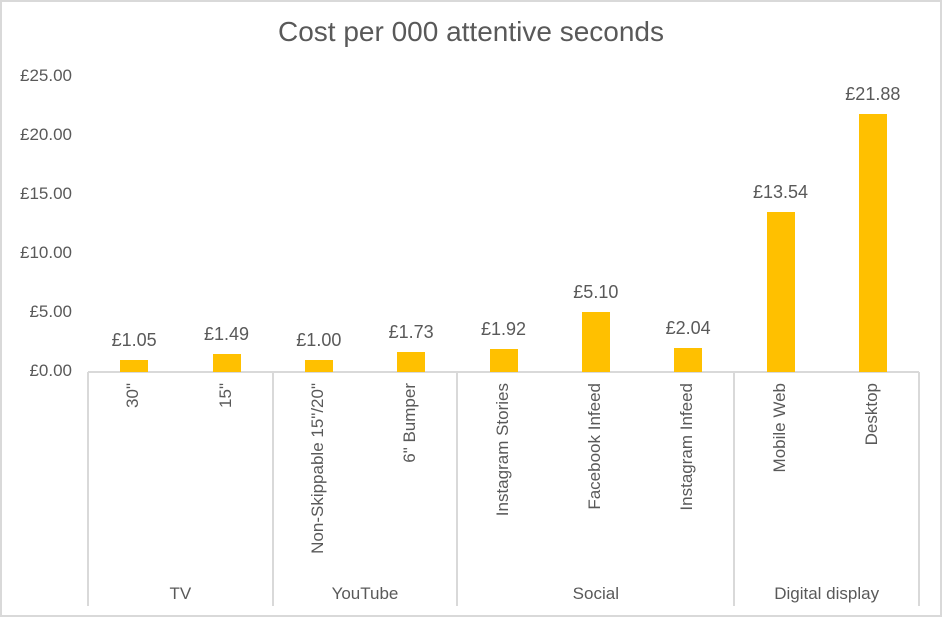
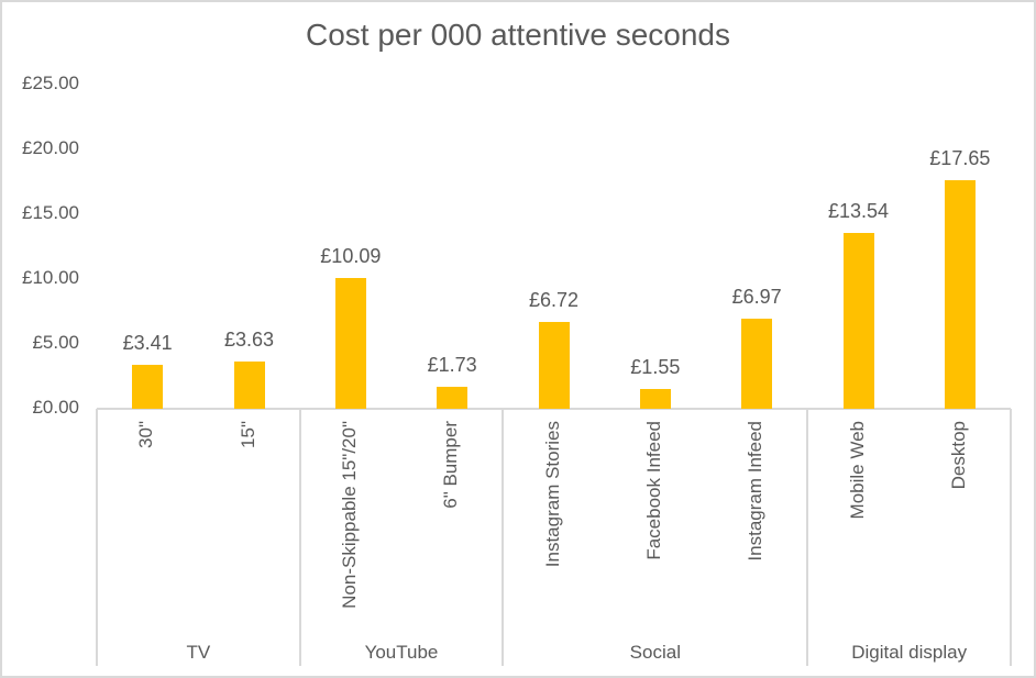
30": £1.05 -> £3.41
15": £1.49 -> £3.63
Non-Skippable 15"/20": £1.00 -> £10.09
Instagram Stories: £1.92 -> £6.72
Facebook Infeed: £5.10 -> £1.55
Instagram Infeed: £2.04 -> £6.97
Desktop: £21.88 -> £17.65
